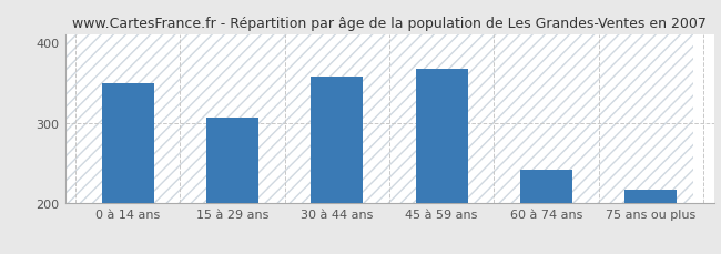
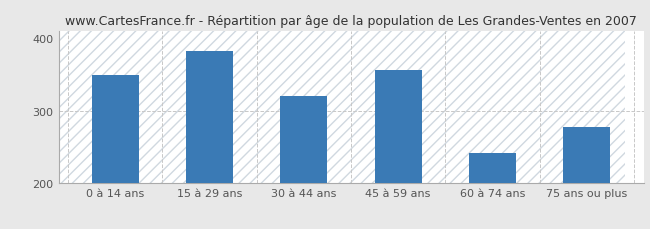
15 à 29 ans: 306 -> 382
30 à 44 ans: 358 -> 320
45 à 59 ans: 368 -> 356
75 ans ou plus: 216 -> 278
